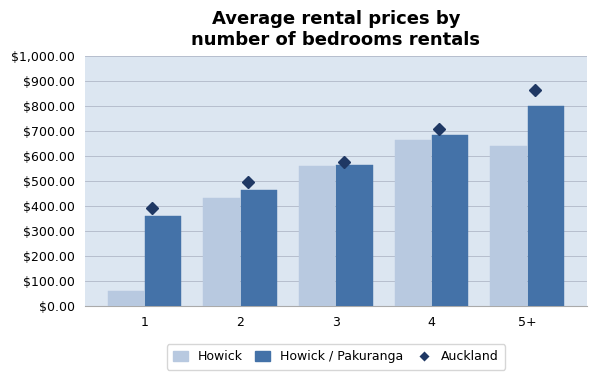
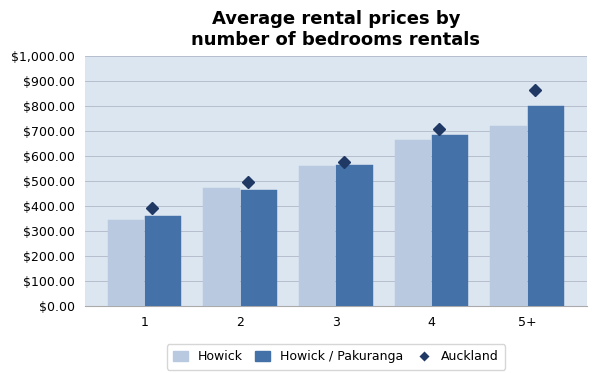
Howick/1: $60 -> $345
Howick/2: $430 -> $470
Howick/5+: $640 -> $720
